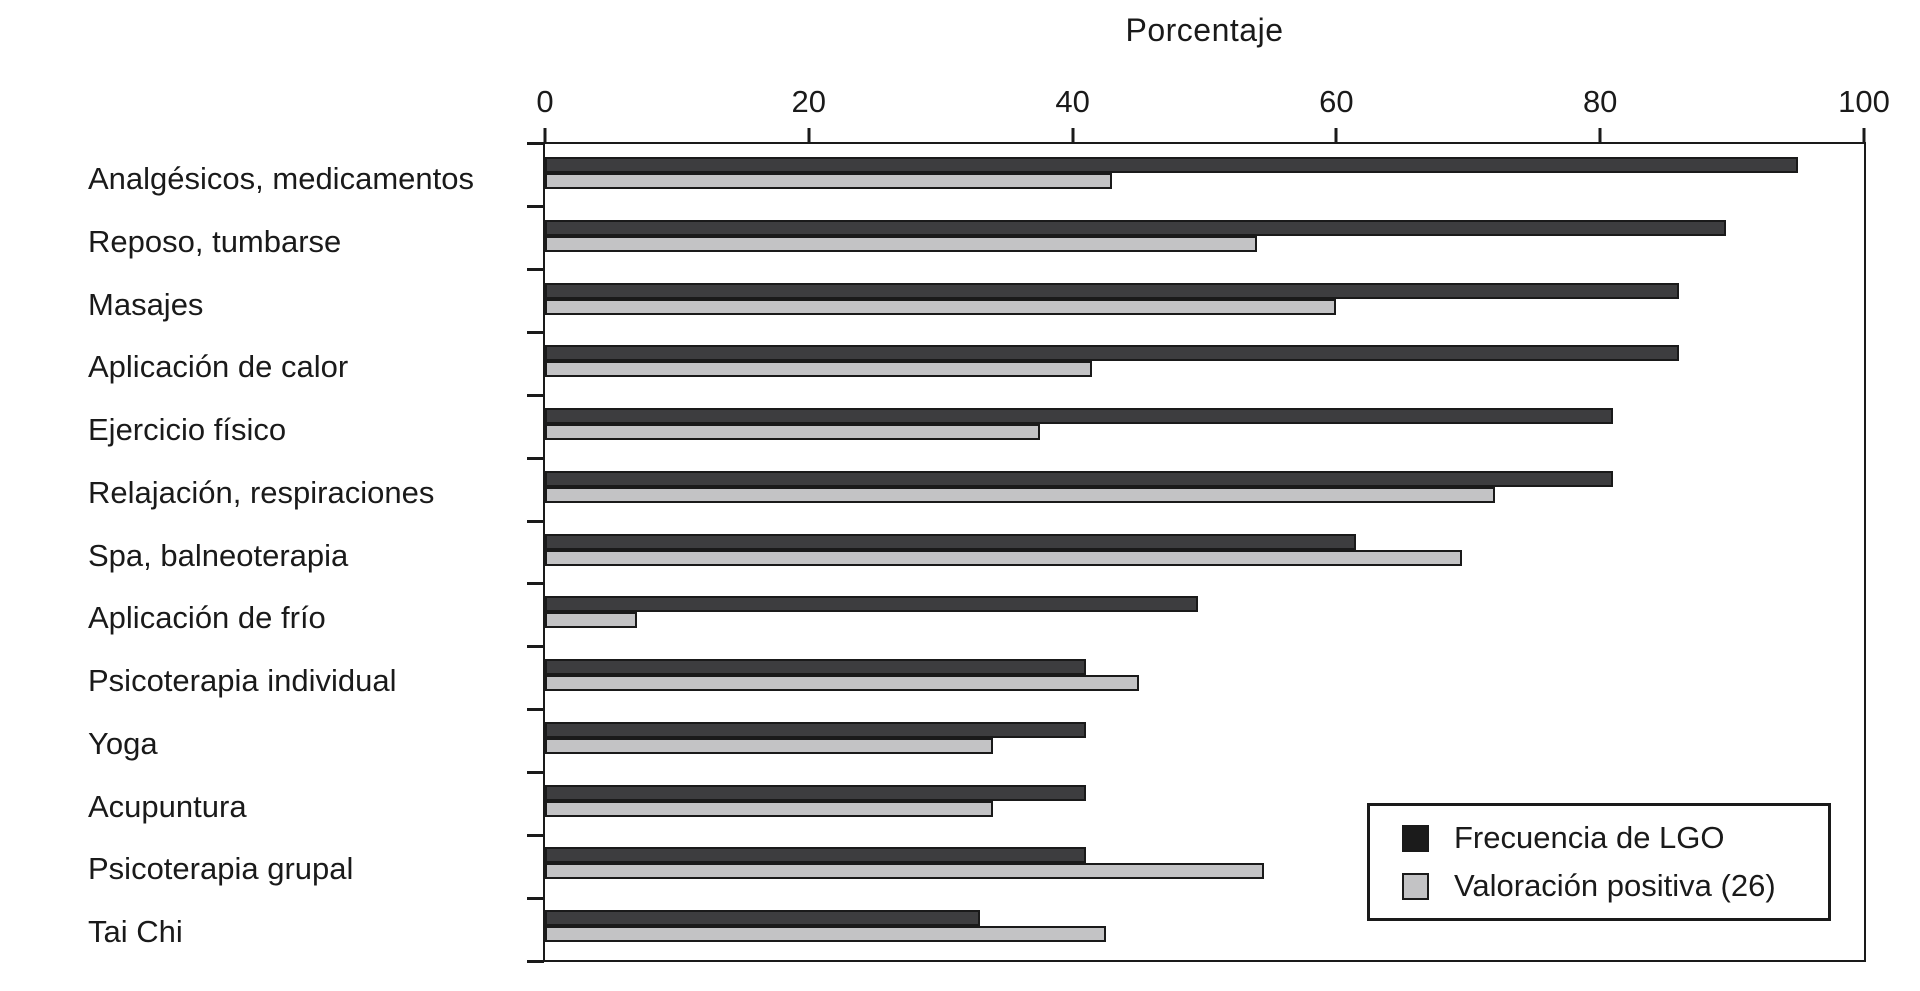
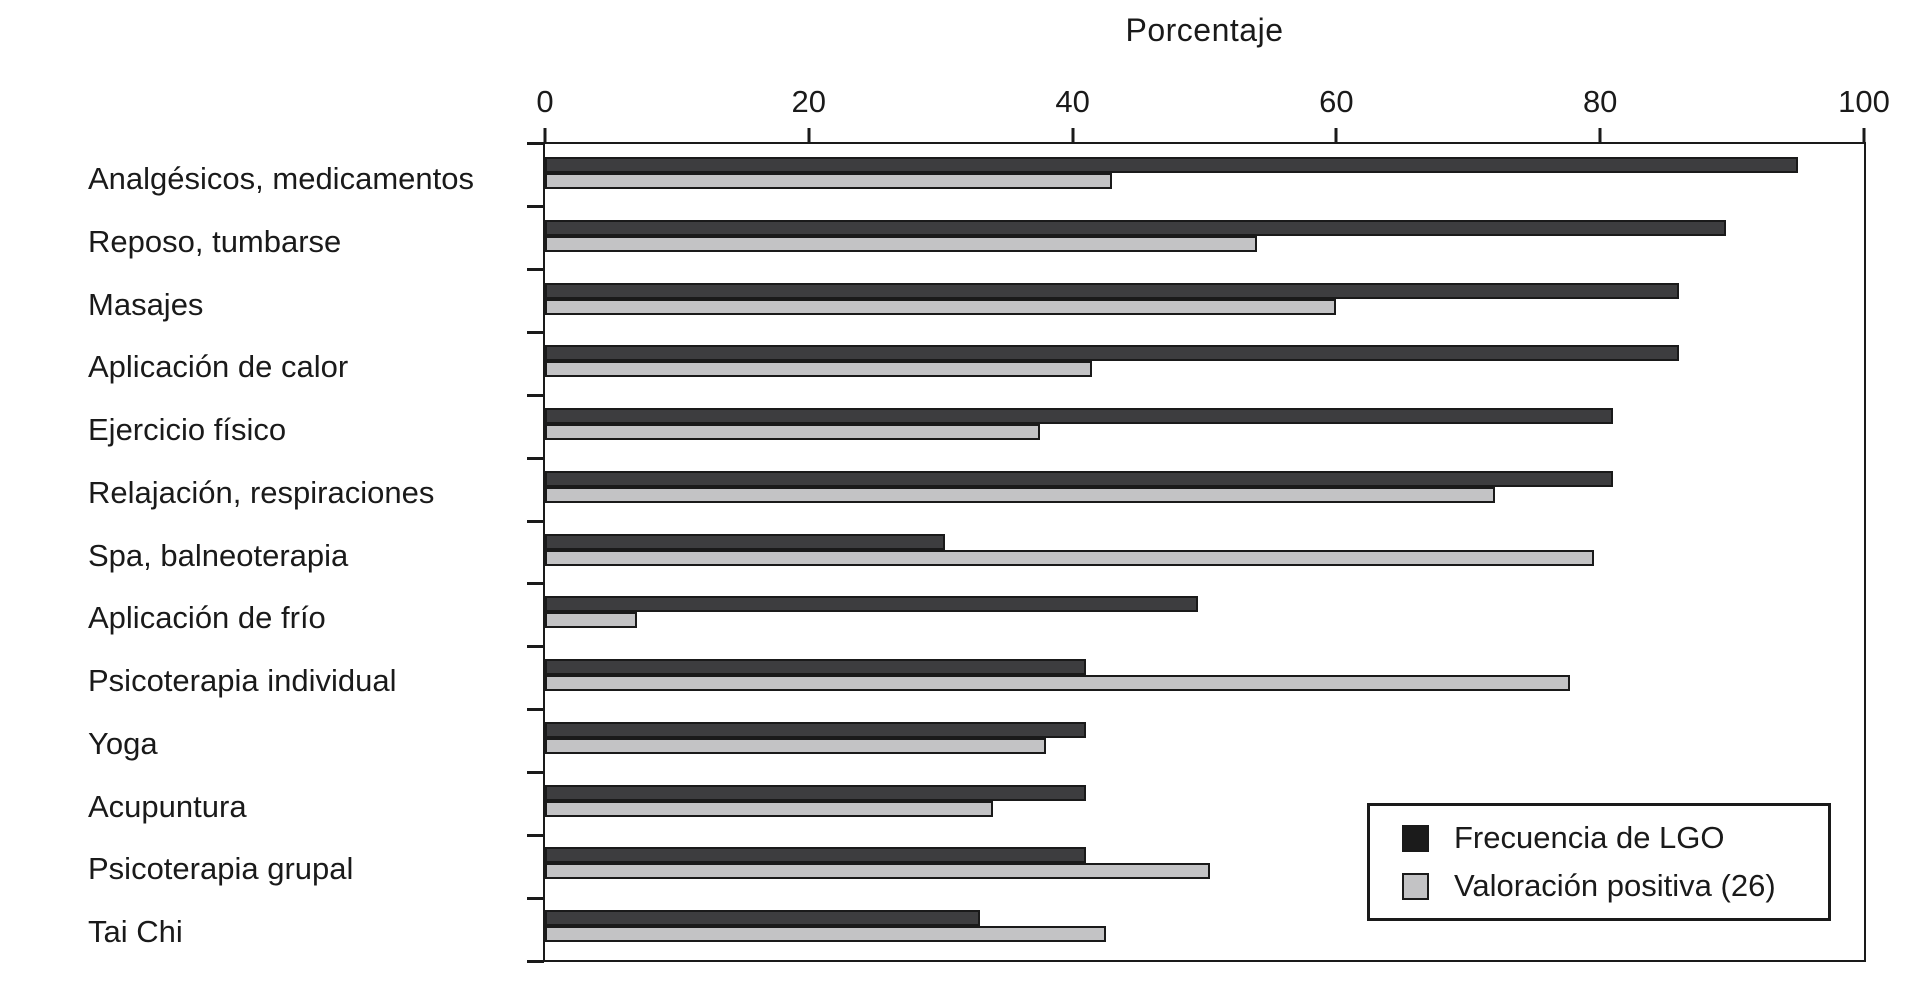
Frecuencia de LGO/Spa, balneoterapia: 61.5 -> 30.3
Valoración positiva (26)/Spa, balneoterapia: 69.5 -> 79.5
Valoración positiva (26)/Psicoterapia individual: 45.0 -> 77.7
Valoración positiva (26)/Yoga: 34.0 -> 38.0
Valoración positiva (26)/Psicoterapia grupal: 54.5 -> 50.4
